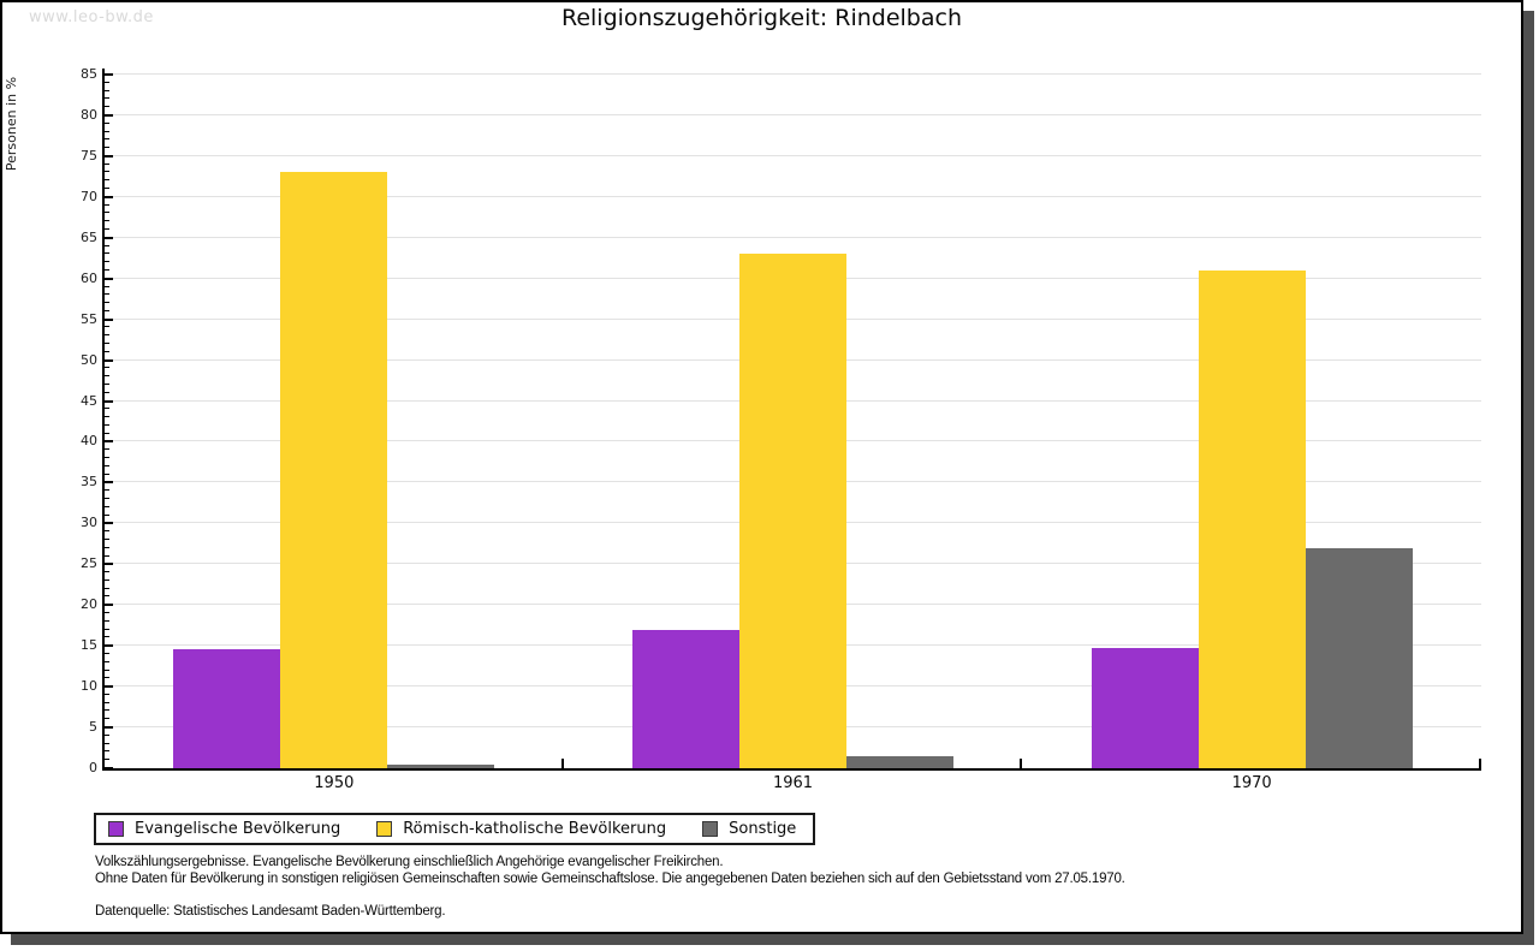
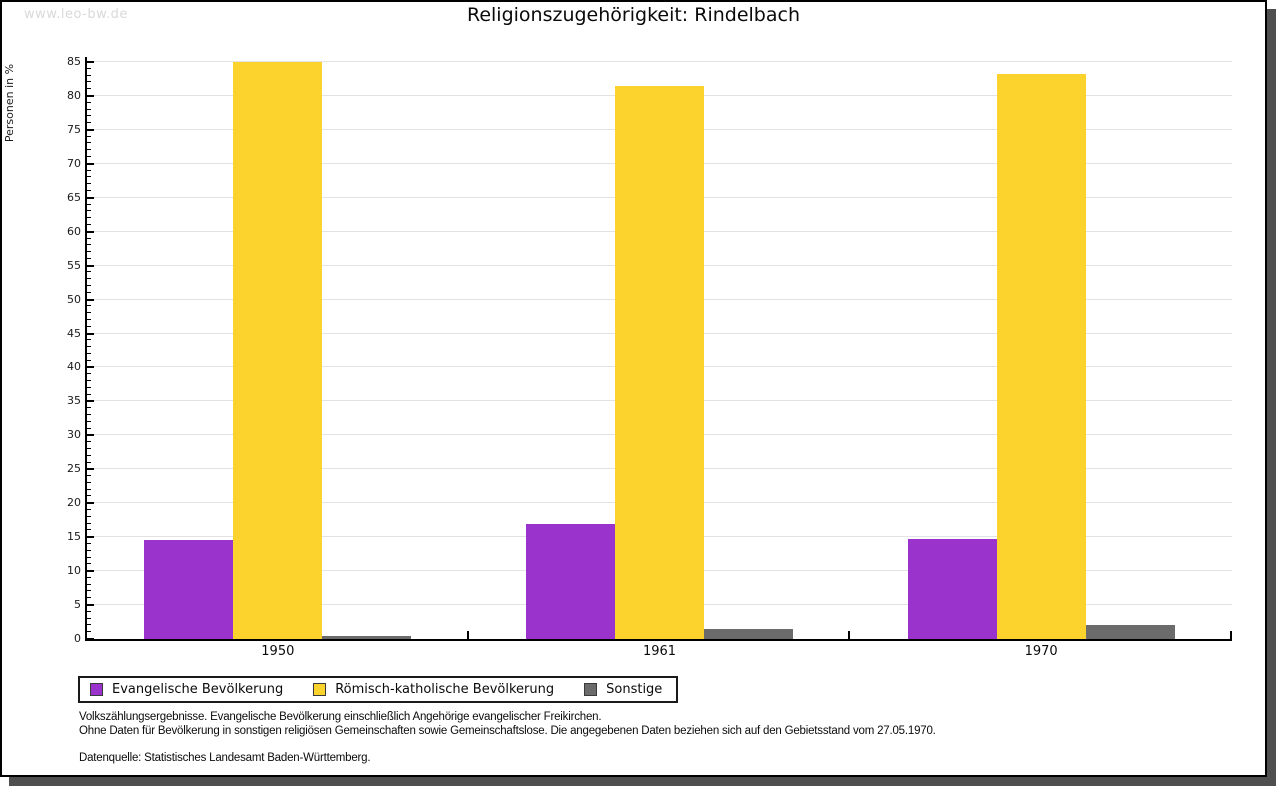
Römisch-katholische Bevölkerung/1950: 73 -> 85
Römisch-katholische Bevölkerung/1961: 63 -> 82
Römisch-katholische Bevölkerung/1970: 61 -> 83
Sonstige/1970: 27 -> 2
